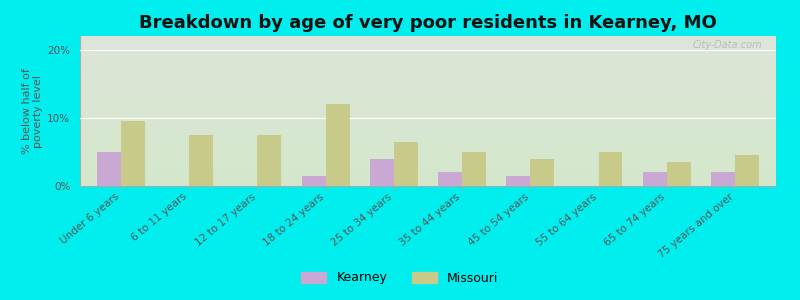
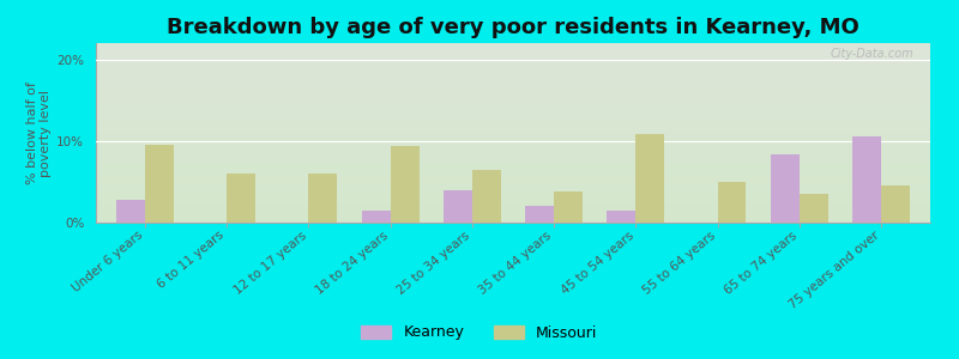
Kearney/Under 6 years: 5.0% -> 2.8%
Missouri/6 to 11 years: 7.5% -> 6.0%
Missouri/12 to 17 years: 7.5% -> 6.0%
Missouri/18 to 24 years: 12.0% -> 9.4%
Missouri/35 to 44 years: 5.0% -> 3.8%
Missouri/45 to 54 years: 4.0% -> 10.8%
Kearney/65 to 74 years: 2.0% -> 8.4%
Kearney/75 years and over: 2.0% -> 10.6%
